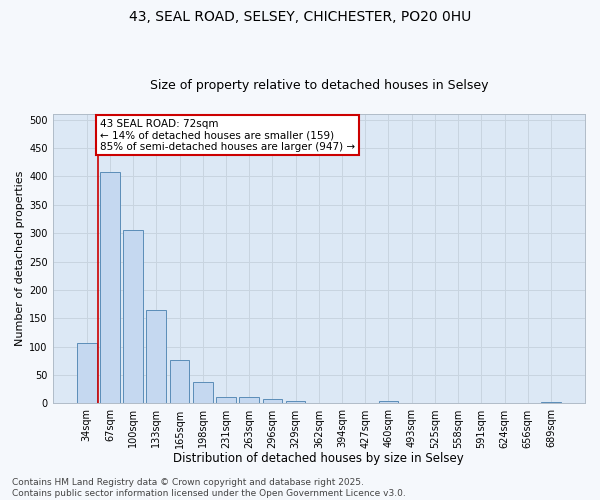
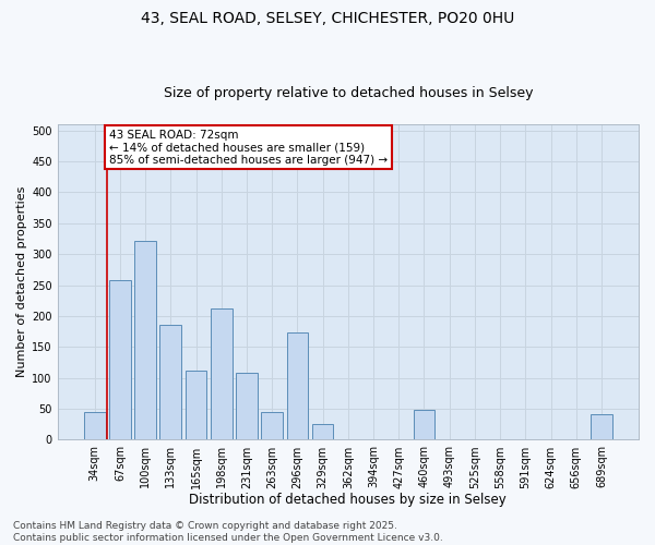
34sqm: 107 -> 44
67sqm: 408 -> 258
100sqm: 305 -> 322
133sqm: 165 -> 186
165sqm: 76 -> 112
198sqm: 37 -> 212
231sqm: 12 -> 108
263sqm: 11 -> 44
296sqm: 8 -> 174
329sqm: 5 -> 26
460sqm: 4 -> 48
689sqm: 3 -> 42
